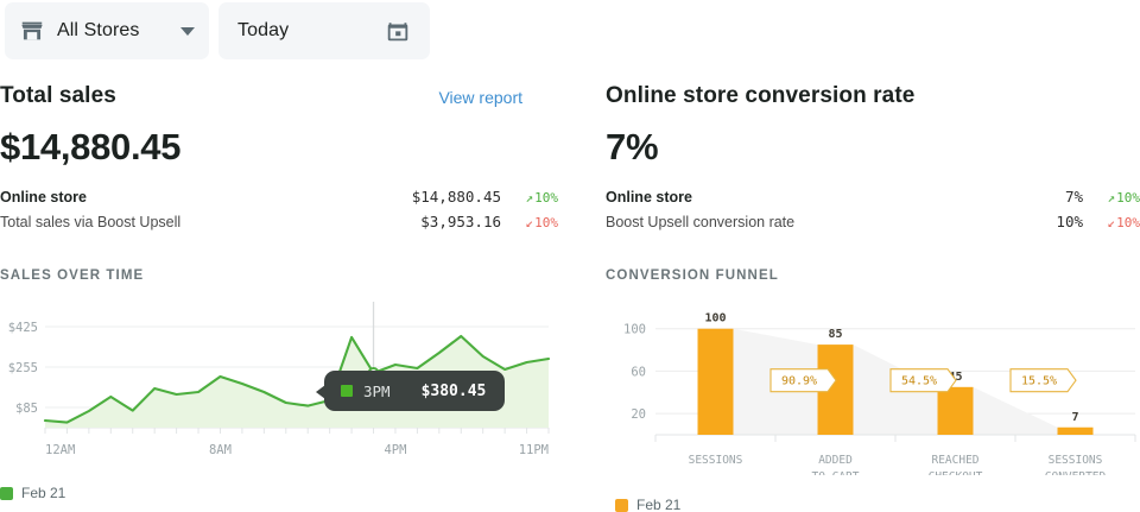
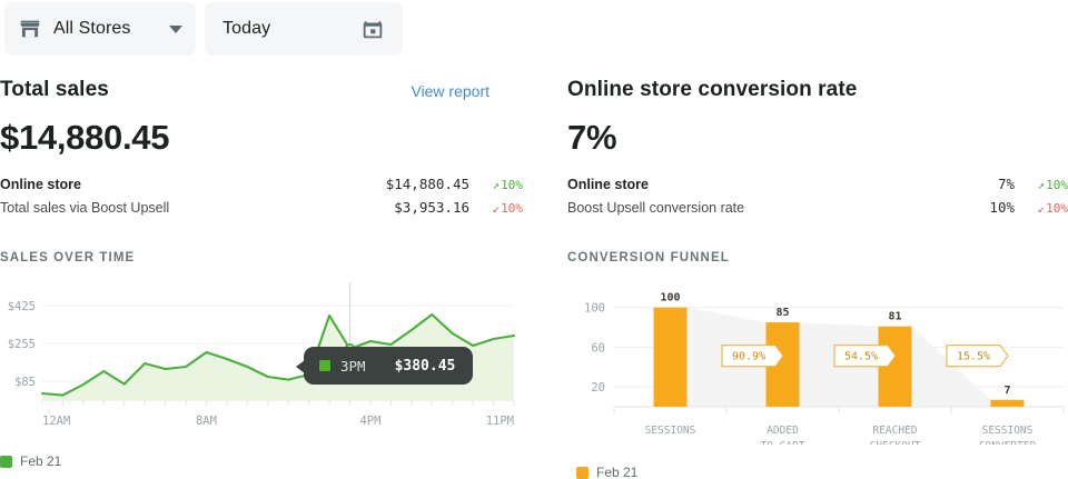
CONVERSION FUNNEL/REACHED CHECKOUT: 45 -> 81
